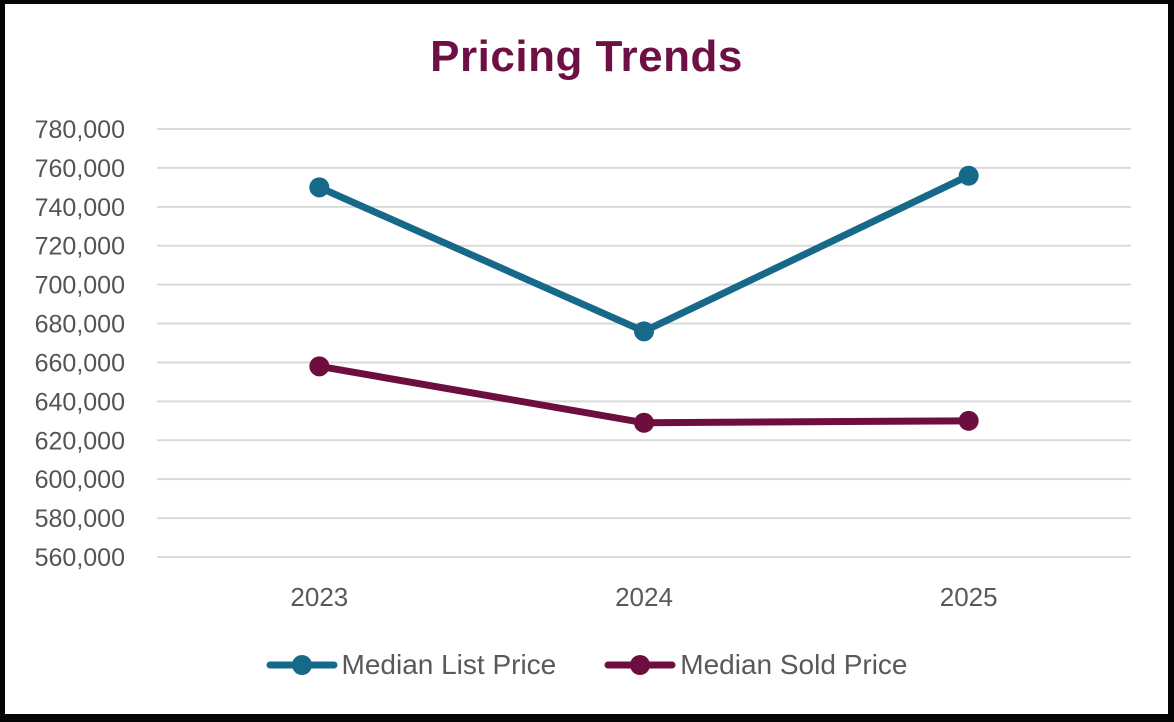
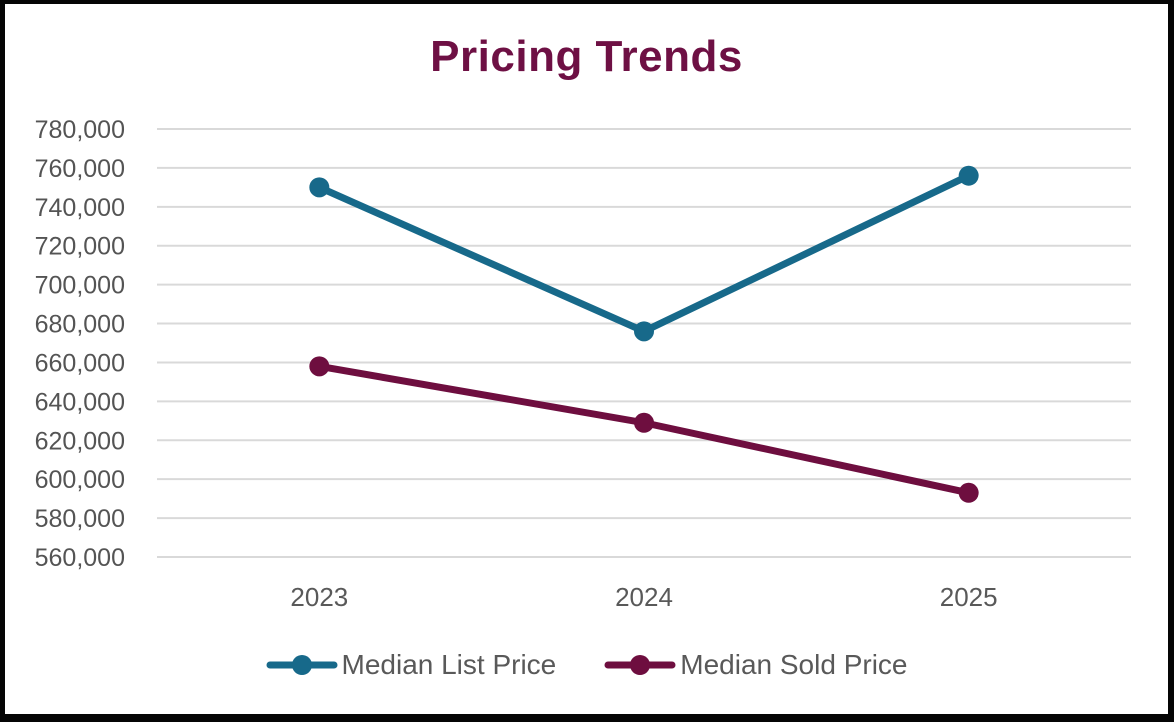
Median Sold Price/2025: 630000 -> 593000
